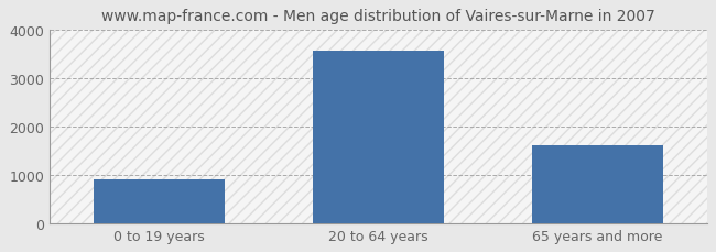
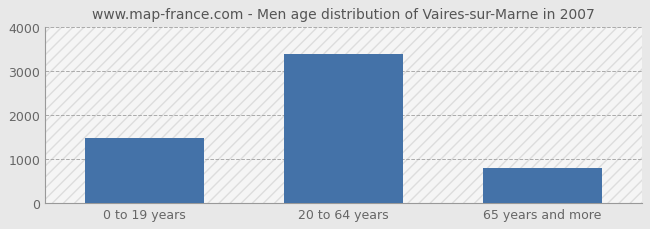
0 to 19 years: 900 -> 1480
20 to 64 years: 3550 -> 3380
65 years and more: 1600 -> 790
